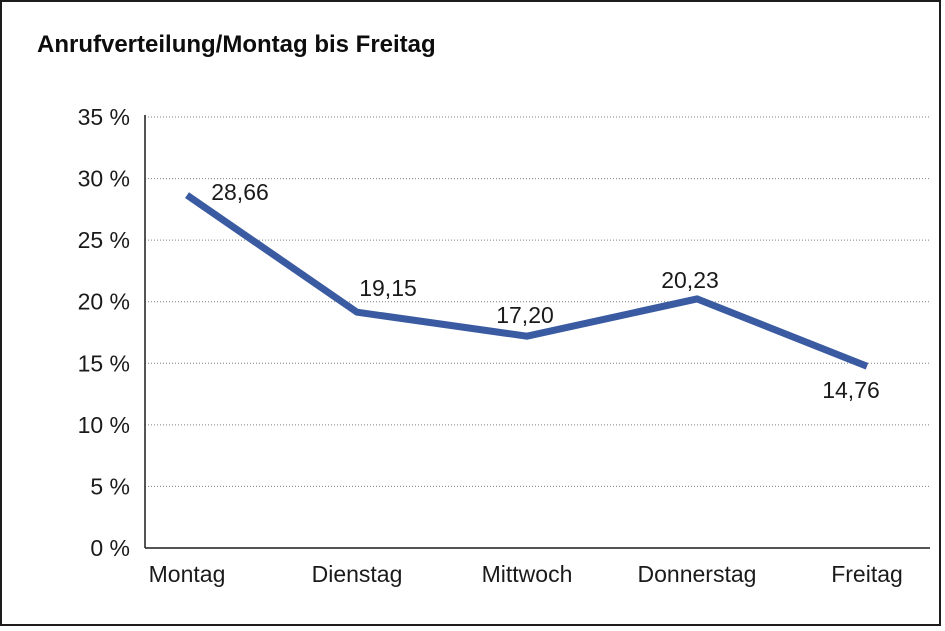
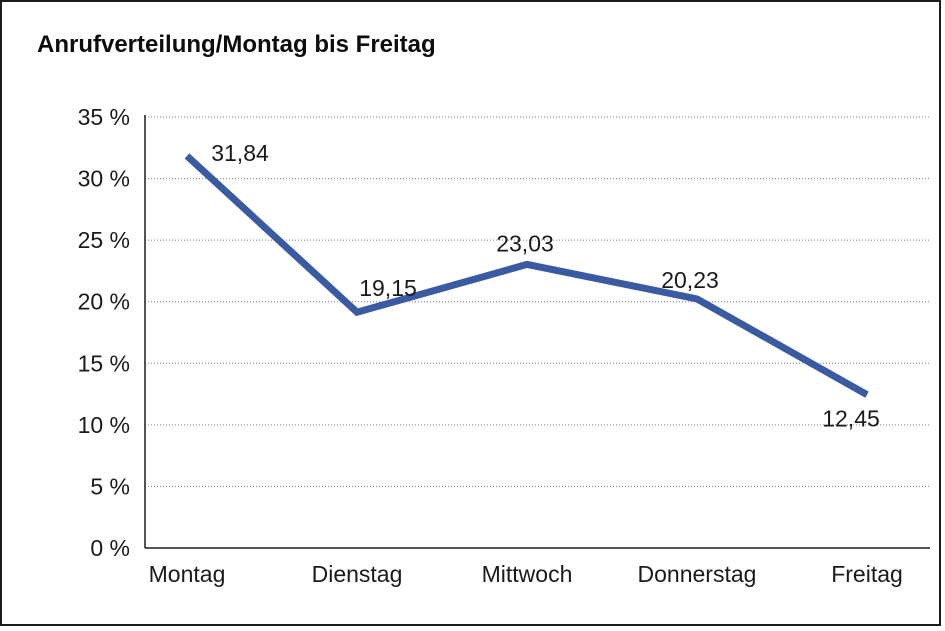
Montag: 28,66 -> 31,84
Mittwoch: 17,20 -> 23,03
Freitag: 14,76 -> 12,45
